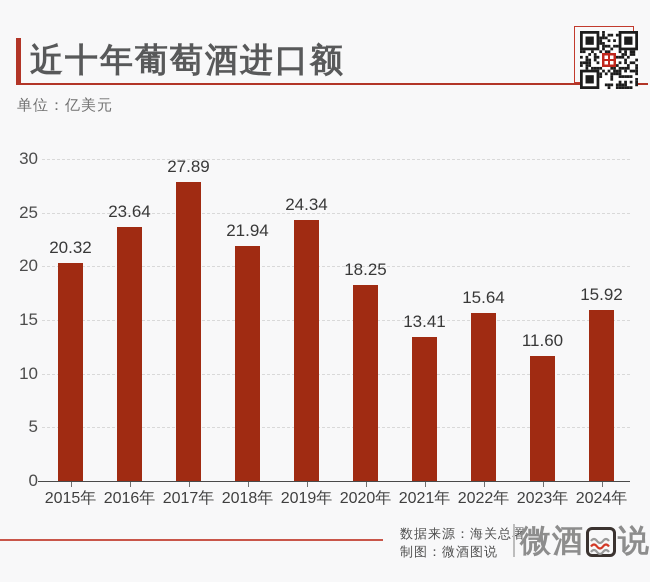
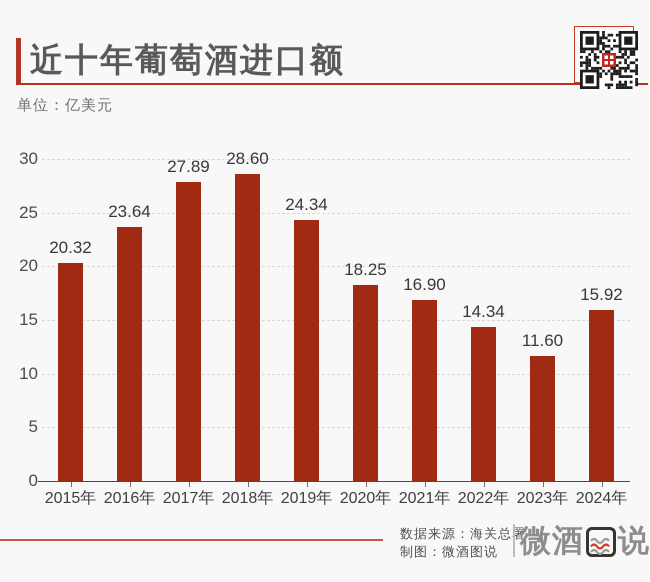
2018年: 21.94 -> 28.60
2021年: 13.41 -> 16.90
2022年: 15.64 -> 14.34
